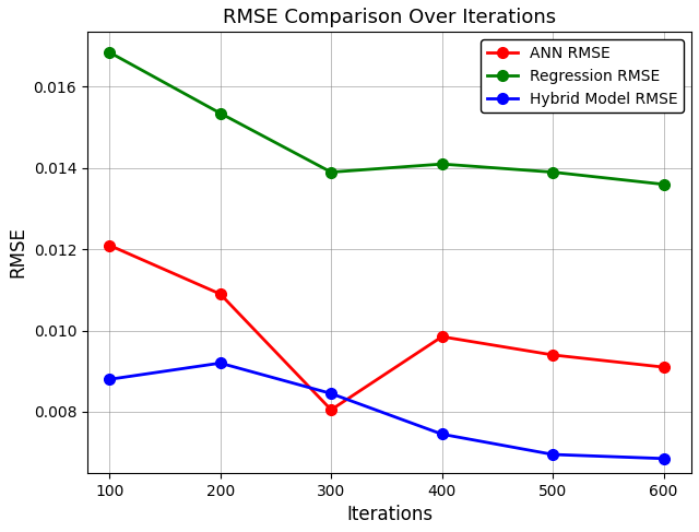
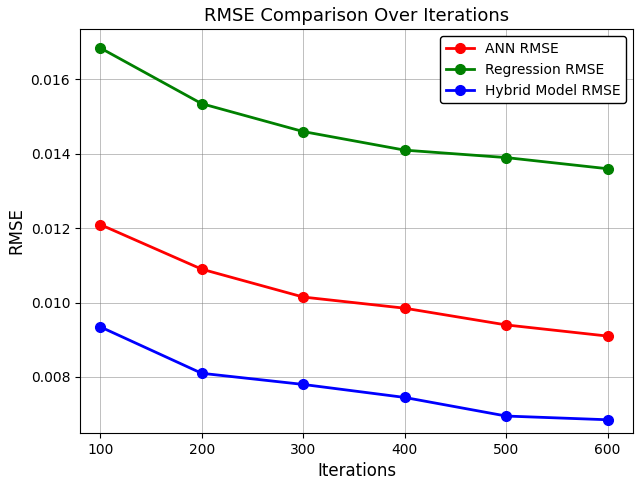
Hybrid Model RMSE/100: 0.00880 -> 0.00935
Hybrid Model RMSE/200: 0.00920 -> 0.00810
ANN RMSE/300: 0.00805 -> 0.01015
Regression RMSE/300: 0.01390 -> 0.01460
Hybrid Model RMSE/300: 0.00845 -> 0.00780
